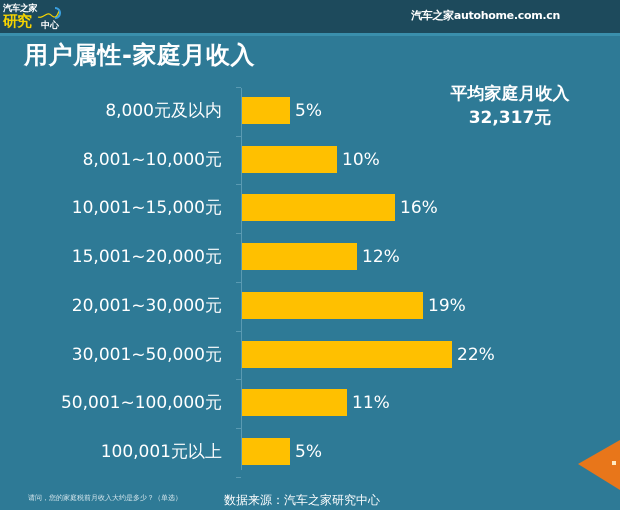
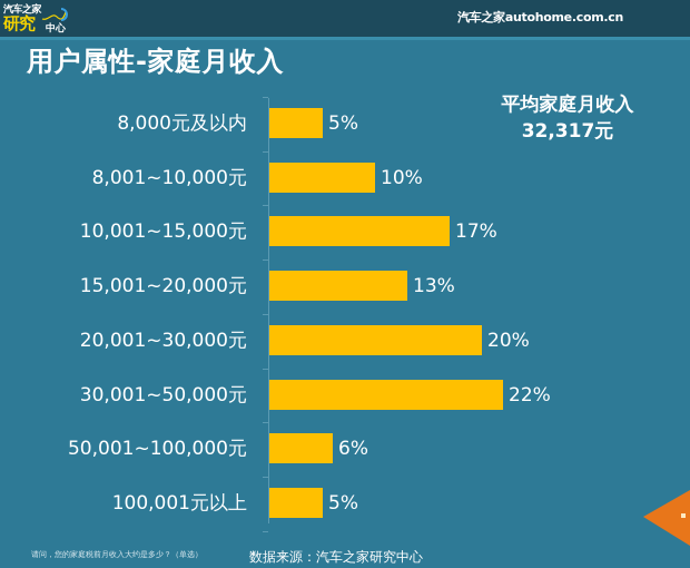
10,001~15,000元: 16% -> 17%
15,001~20,000元: 12% -> 13%
20,001~30,000元: 19% -> 20%
50,001~100,000元: 11% -> 6%
